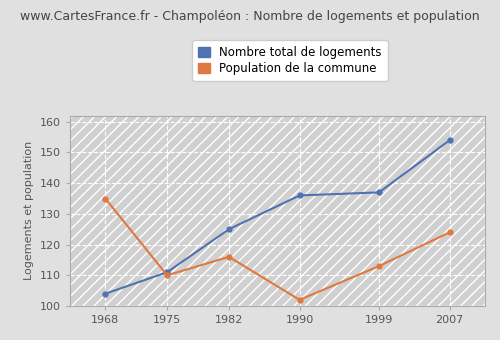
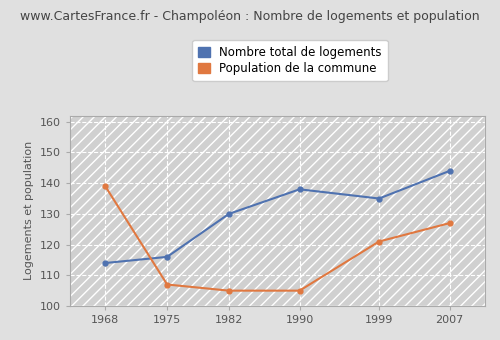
Nombre total de logements/1968: 104 -> 114
Population de la commune/1968: 135 -> 139
Nombre total de logements/1975: 111 -> 116
Population de la commune/1975: 110 -> 107
Nombre total de logements/1982: 125 -> 130
Population de la commune/1982: 116 -> 105
Nombre total de logements/1990: 136 -> 138
Population de la commune/1990: 102 -> 105
Nombre total de logements/1999: 137 -> 135
Population de la commune/1999: 113 -> 121
Nombre total de logements/2007: 154 -> 144
Population de la commune/2007: 124 -> 127
